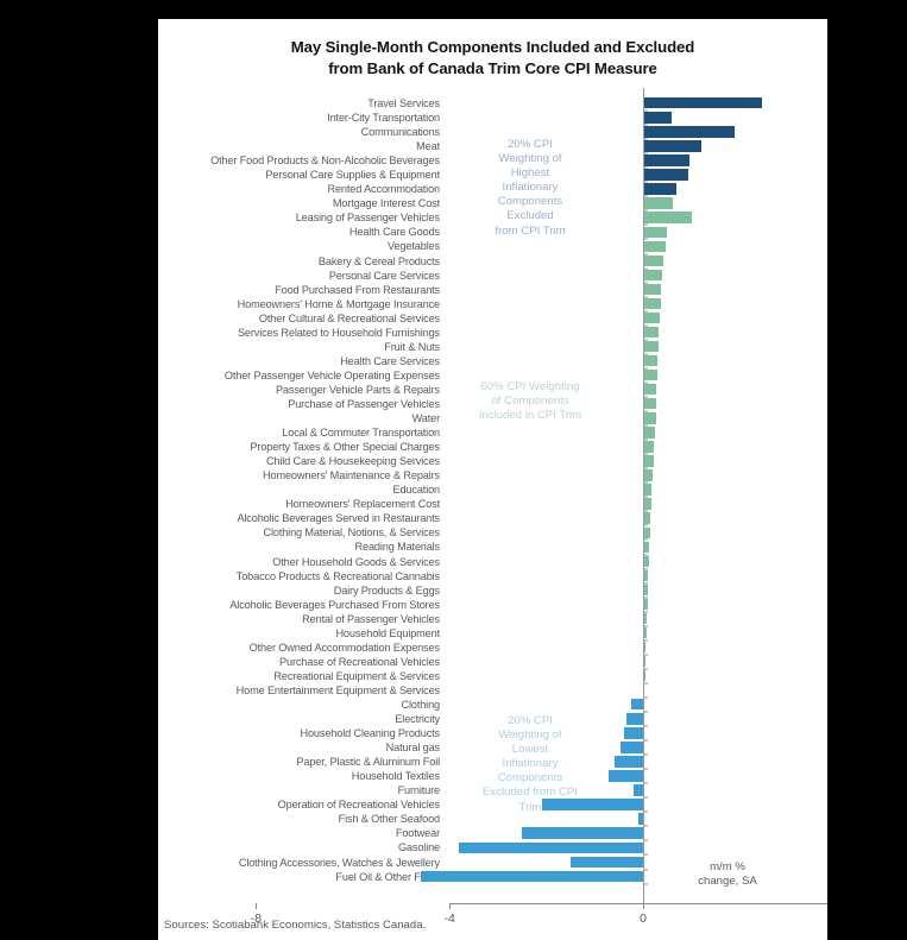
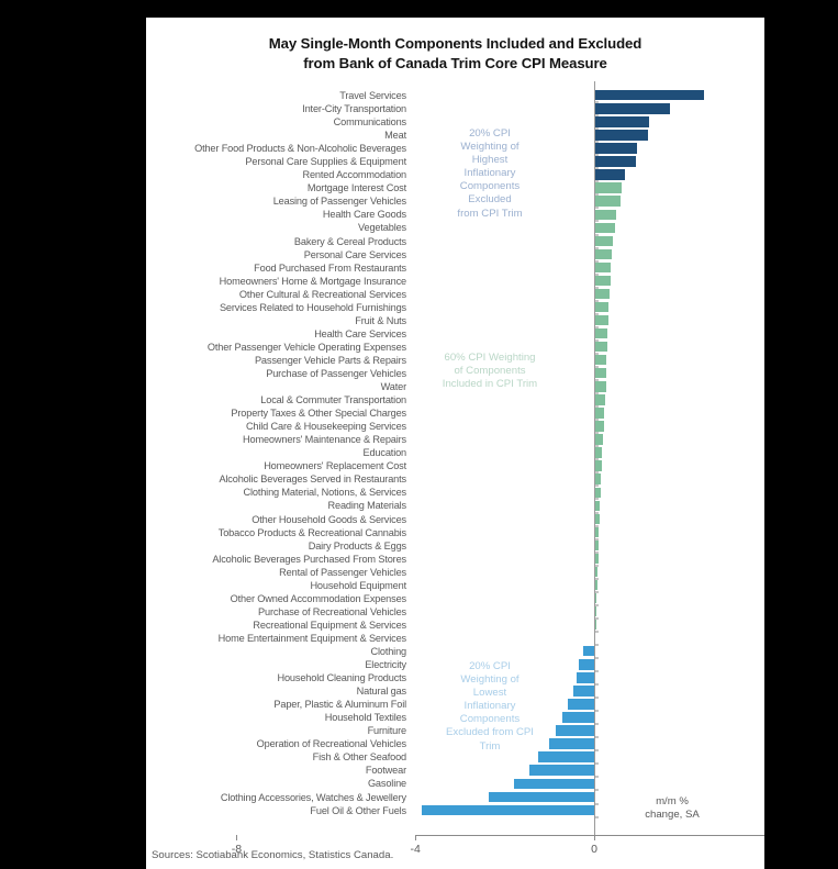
Inter-City Transportation: 0.6 -> 1.7
Communications: 1.9 -> 1.2
Leasing of Passenger Vehicles: 1.0 -> 0.6
Furniture: -0.2 -> -0.9
Operation of Recreational Vehicles: -2.1 -> -1.0
Fish & Other Seafood: -0.1 -> -1.2
Footwear: -2.5 -> -1.4
Gasoline: -3.8 -> -1.8
Clothing Accessories, Watches & Jewellery: -1.5 -> -2.4
Fuel Oil & Other Fuels: -4.6 -> -3.9
